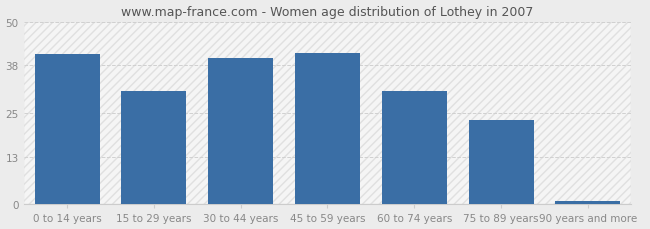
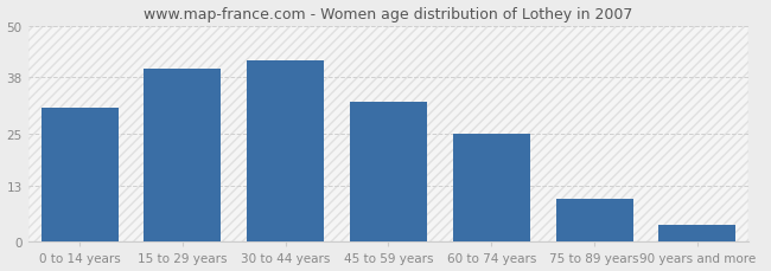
0 to 14 years: 41.0 -> 31.0
15 to 29 years: 31.0 -> 40.0
30 to 44 years: 40.0 -> 42.0
45 to 59 years: 41.5 -> 32.5
60 to 74 years: 31.0 -> 25.0
75 to 89 years: 23.0 -> 10.0
90 years and more: 1.0 -> 4.0
